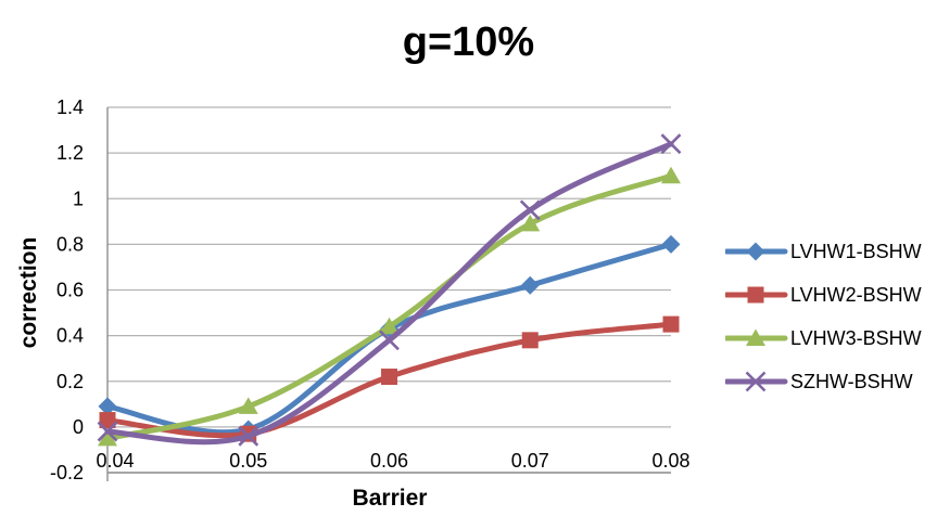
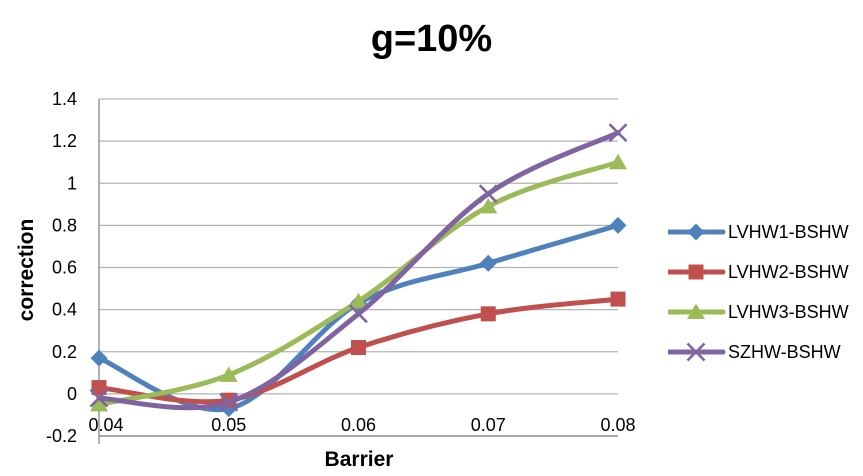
LVHW1-BSHW/0.04: 0.09 -> 0.17
LVHW1-BSHW/0.05: -0.01 -> -0.07
